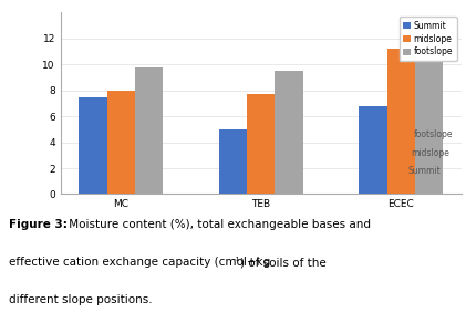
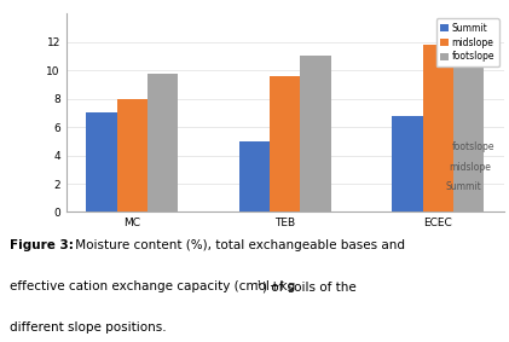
Summit/MC: 7.5 -> 7.0
midslope/TEB: 7.7 -> 9.6
footslope/TEB: 9.5 -> 11.0
midslope/ECEC: 11.2 -> 11.8
